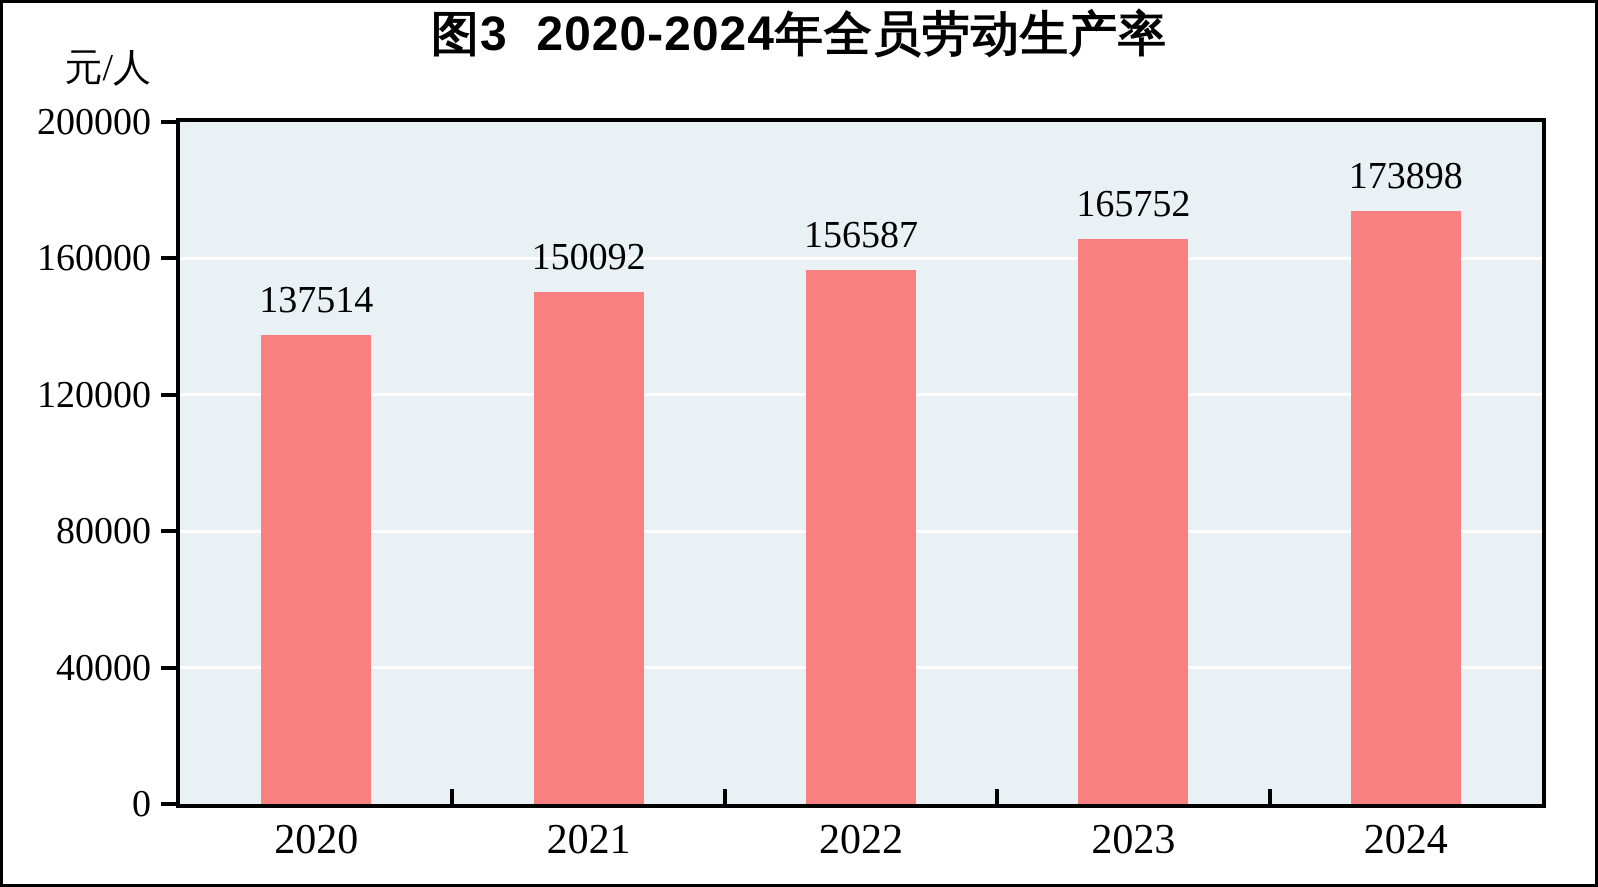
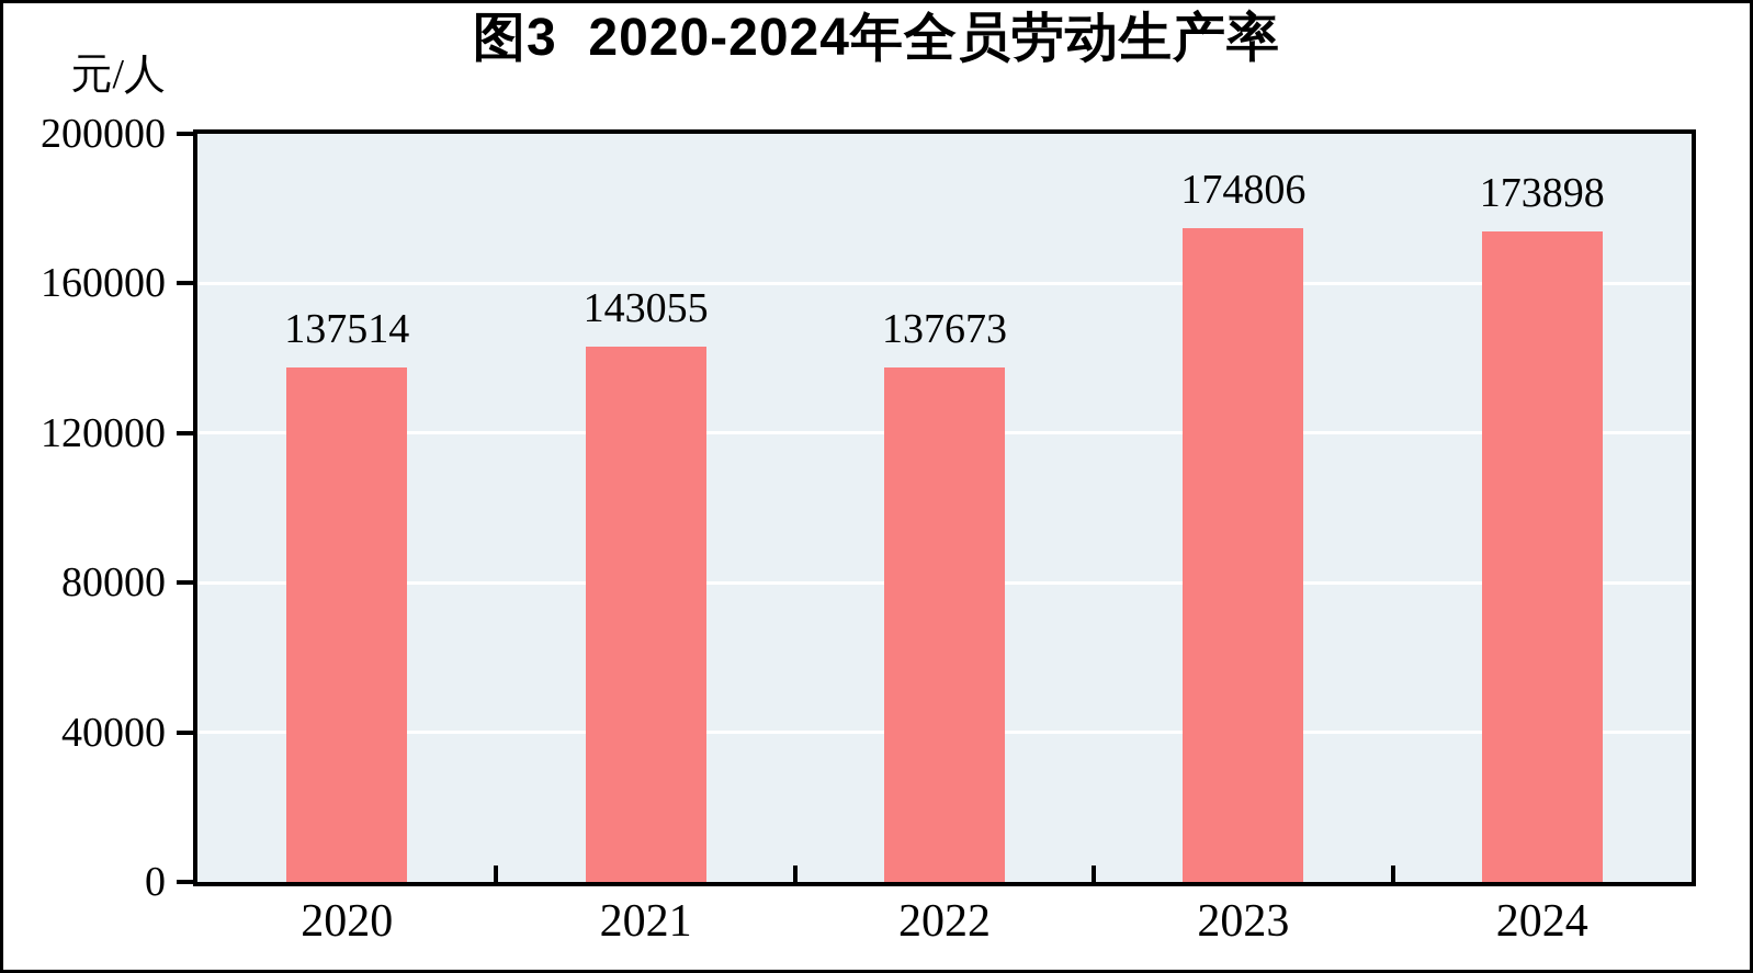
2021: 150092 -> 143055
2022: 156587 -> 137673
2023: 165752 -> 174806
